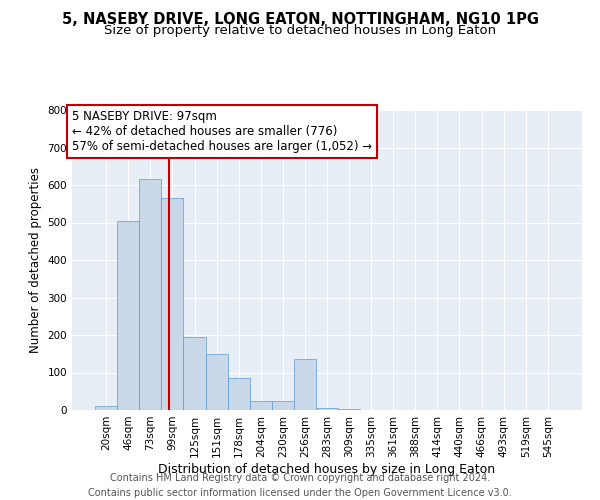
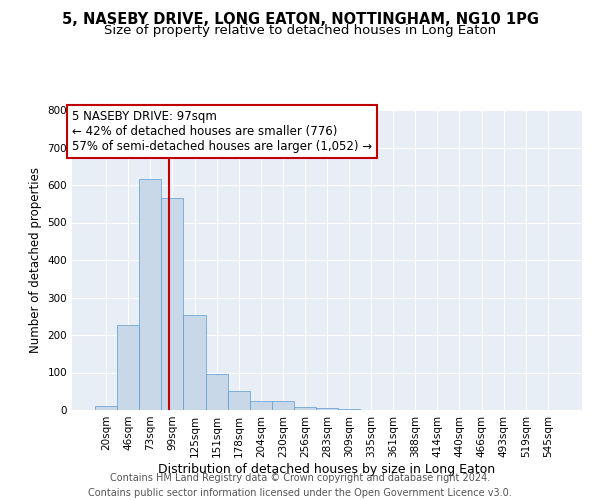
46sqm: 505 -> 228
125sqm: 195 -> 253
151sqm: 150 -> 96
178sqm: 85 -> 50
256sqm: 135 -> 8
